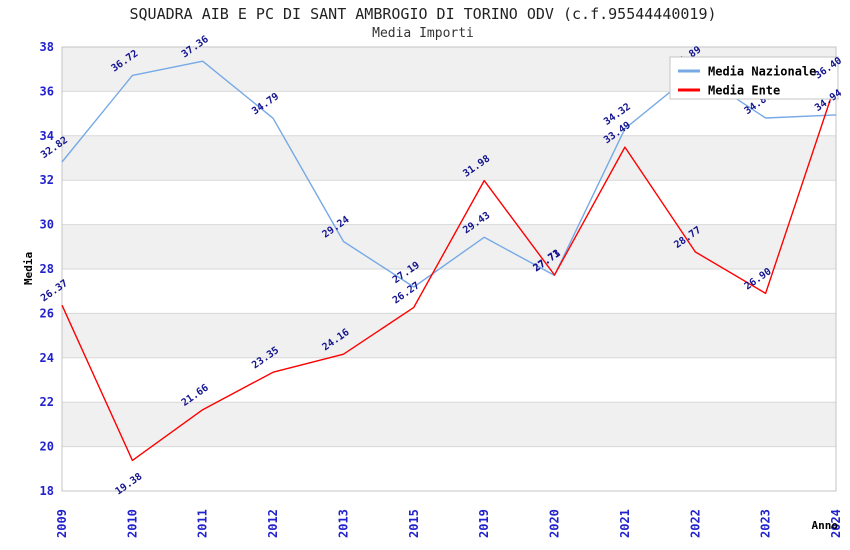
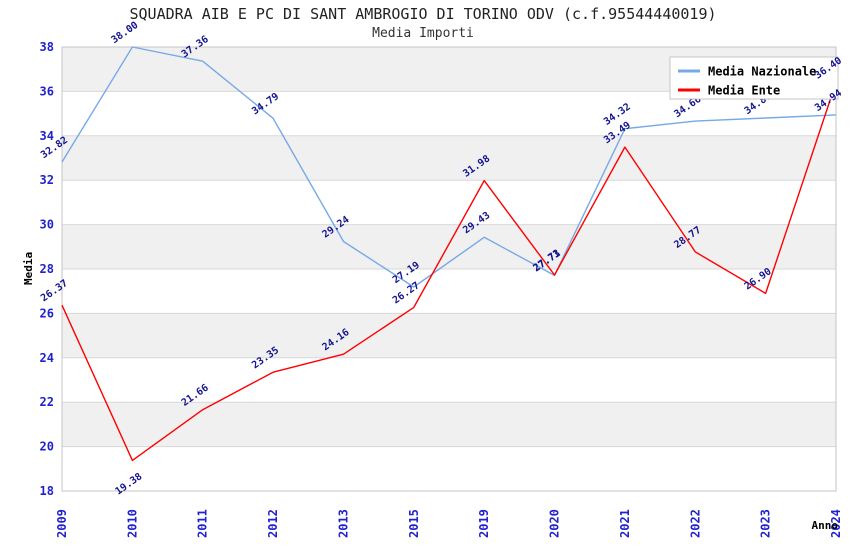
Media Nazionale/2010: 36.72 -> 38.00
Media Nazionale/2022: 36.89 -> 34.66
